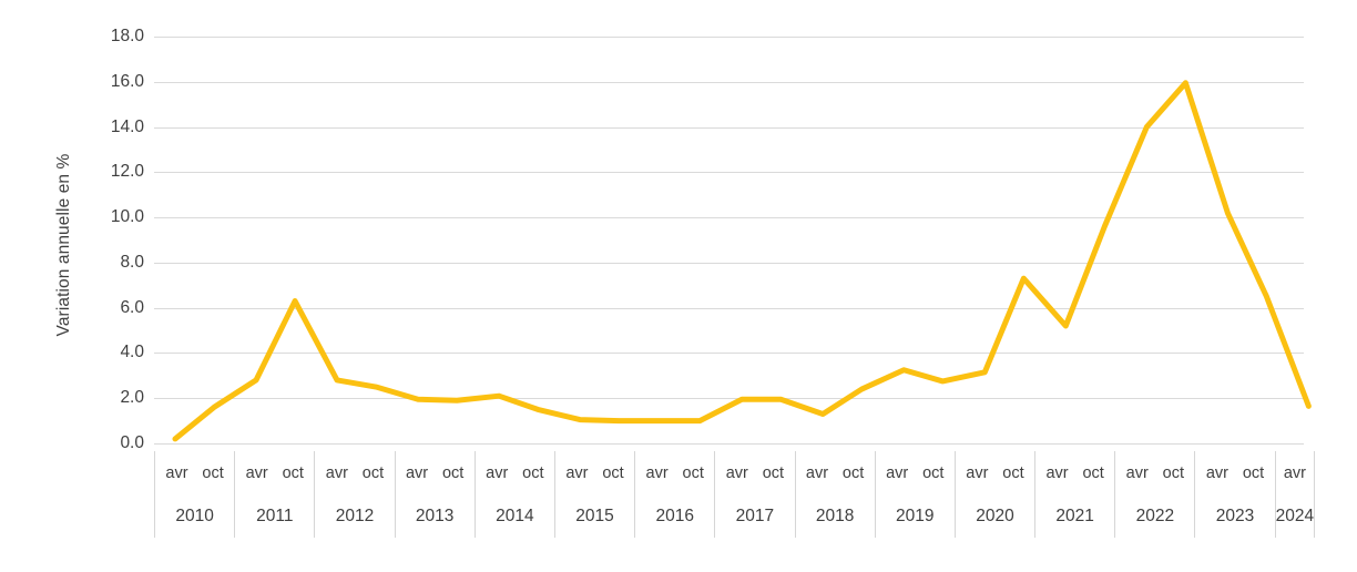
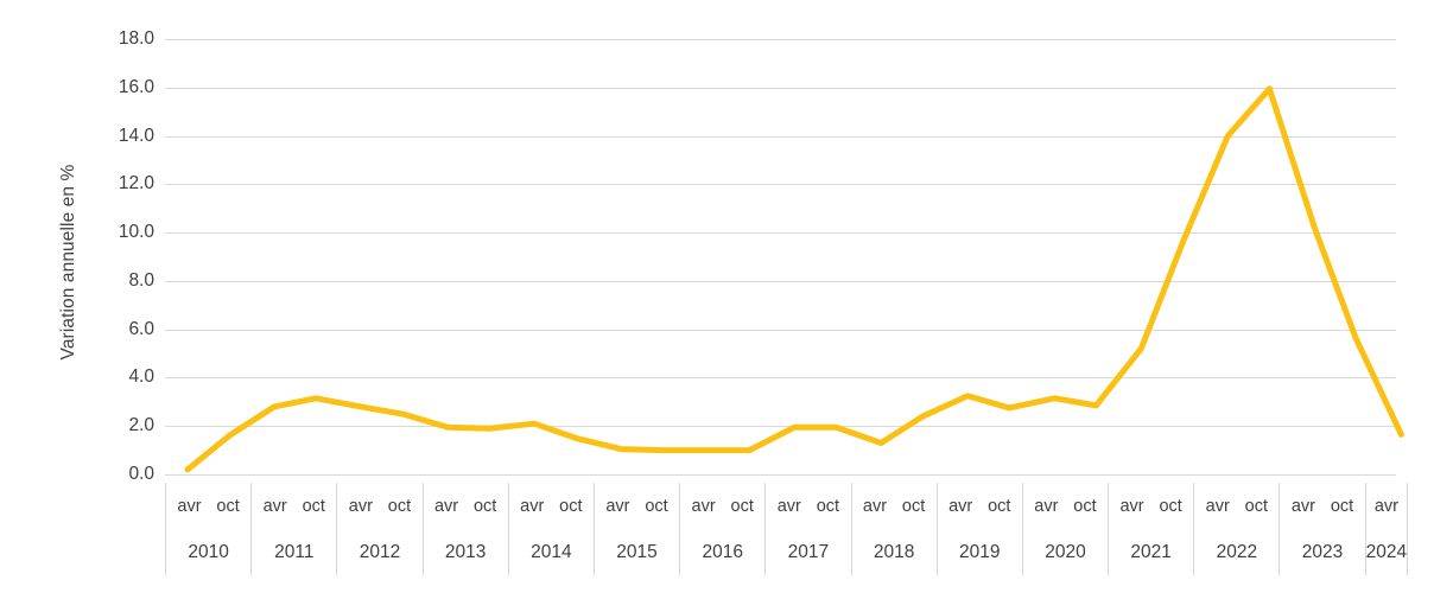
oct 2011: 6.3 -> 3.1
oct 2020: 7.3 -> 2.9
oct 2023: 6.5 -> 5.6
